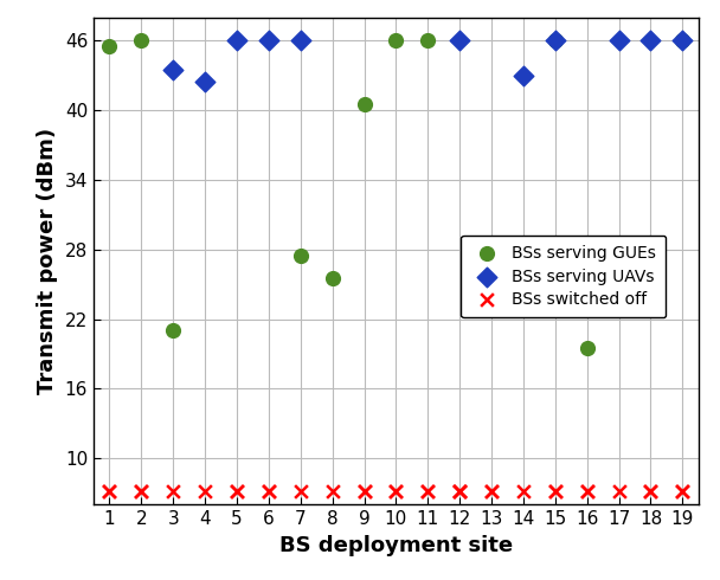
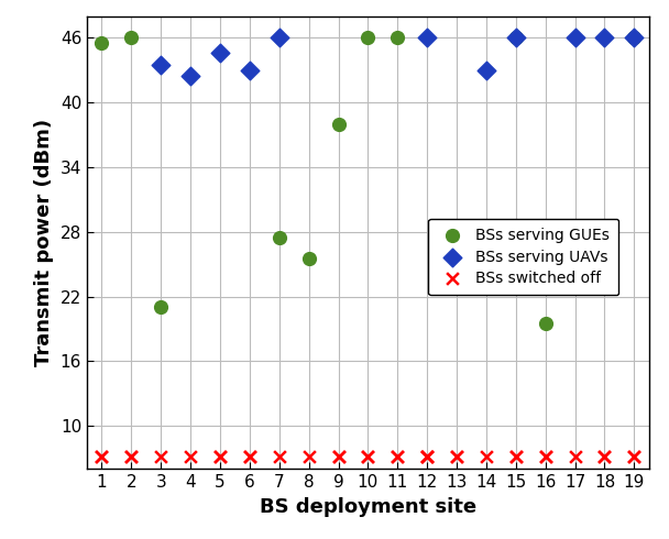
BSs serving UAVs/5: 46.0 -> 44.6
BSs serving UAVs/6: 46.0 -> 43.0
BSs serving GUEs/9: 40.5 -> 38.0
